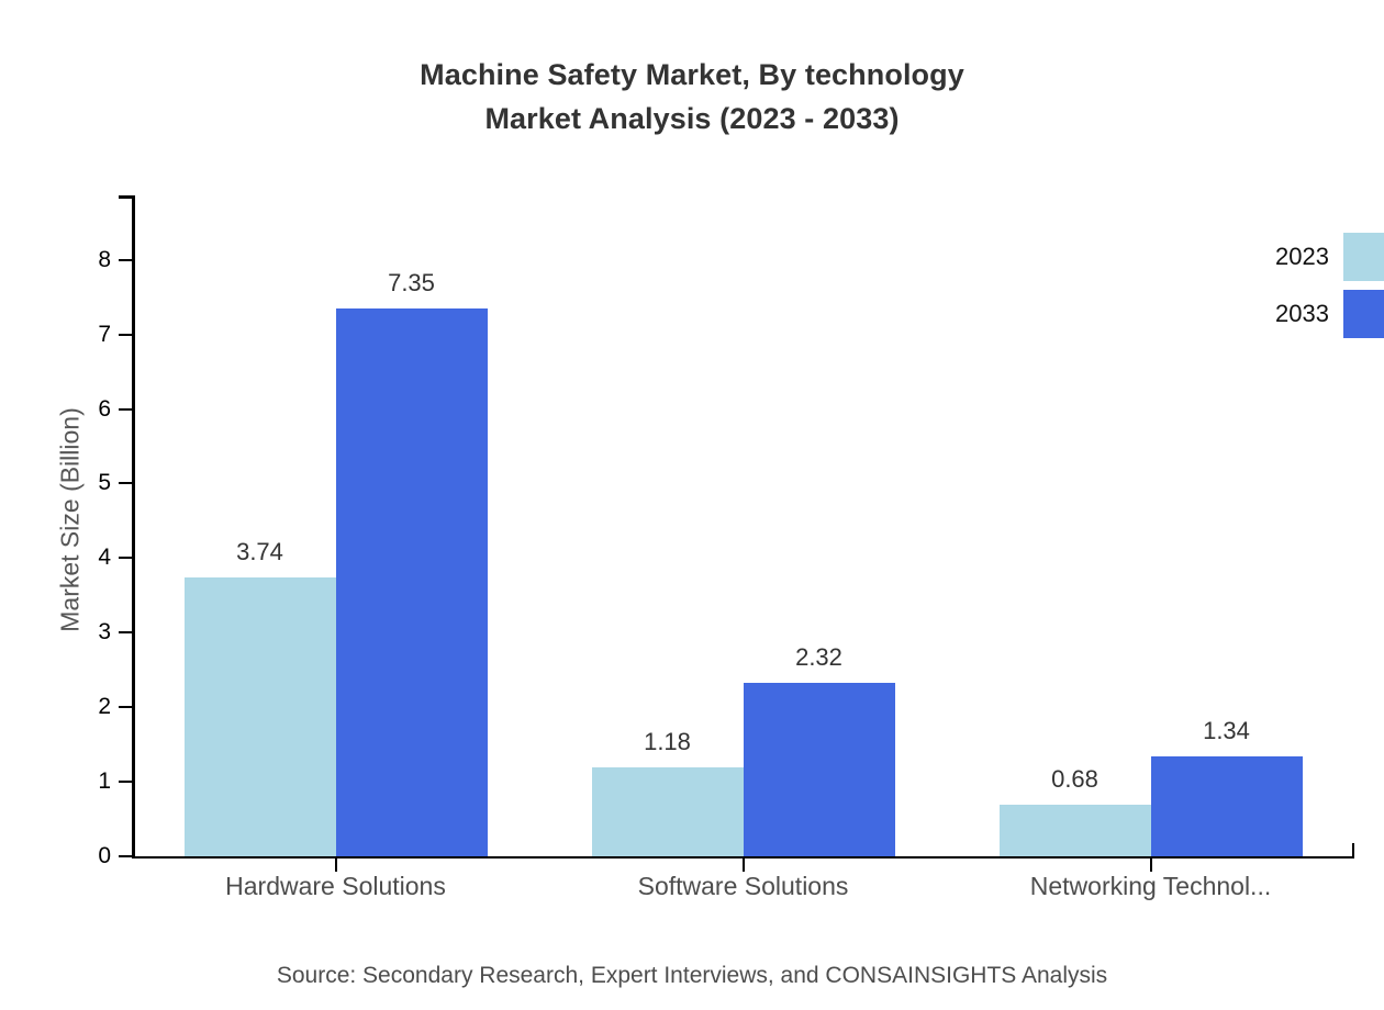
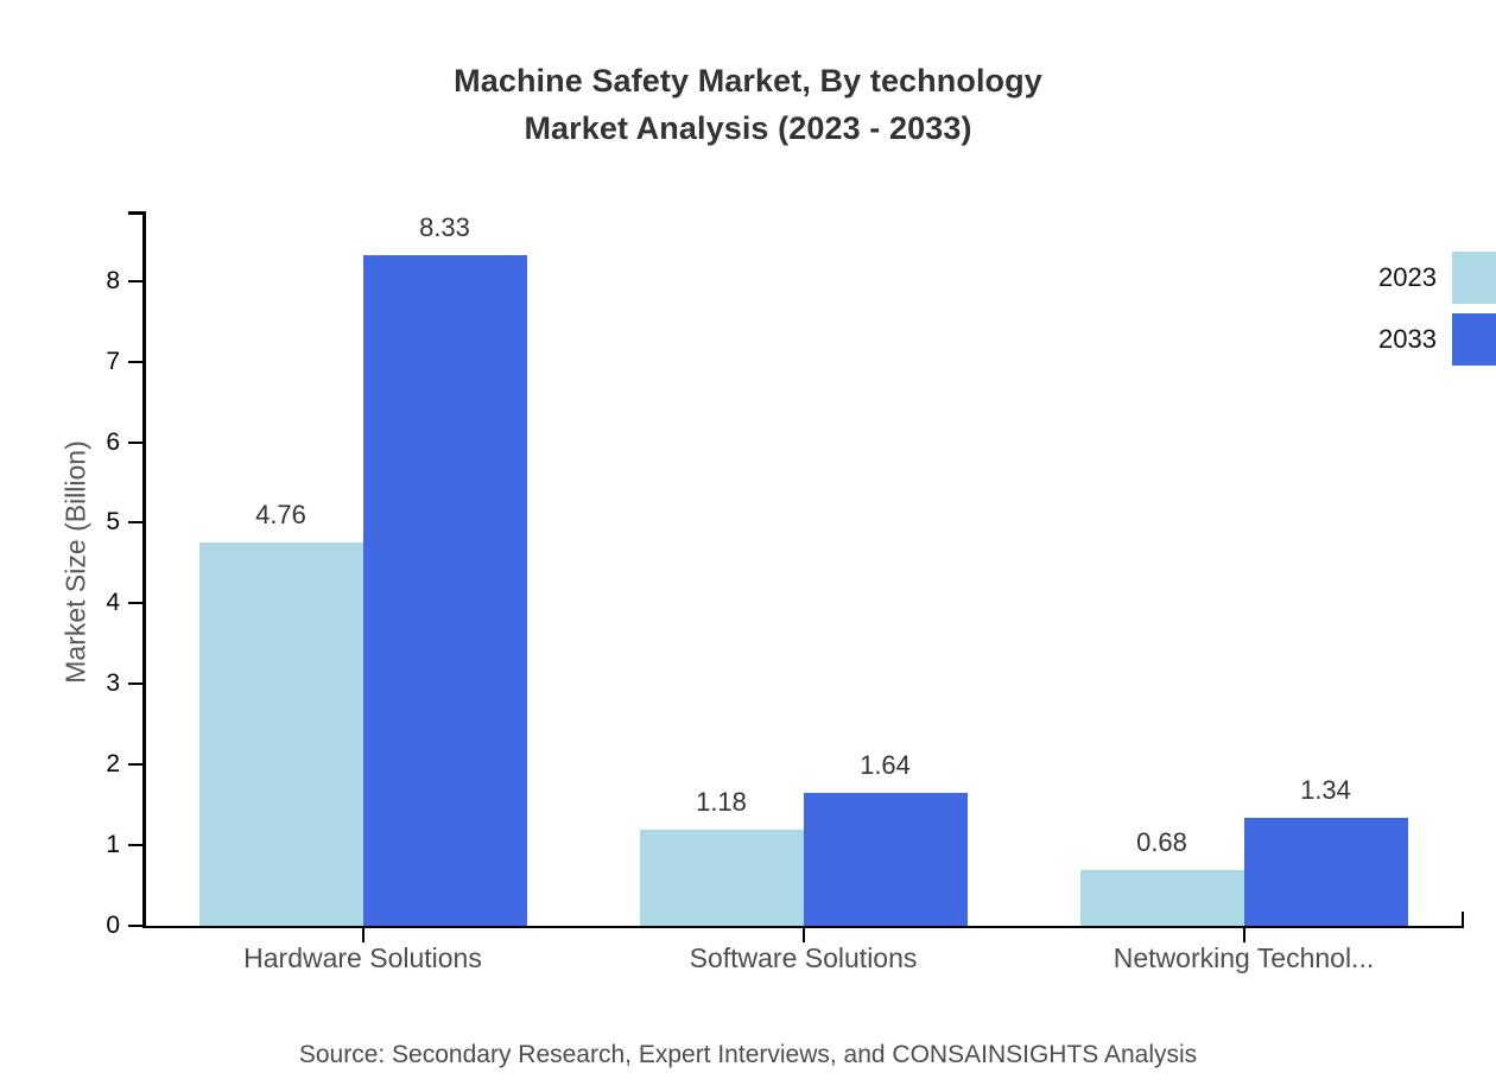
2023/Hardware Solutions: 3.74 -> 4.76
2033/Hardware Solutions: 7.35 -> 8.33
2033/Software Solutions: 2.32 -> 1.64
